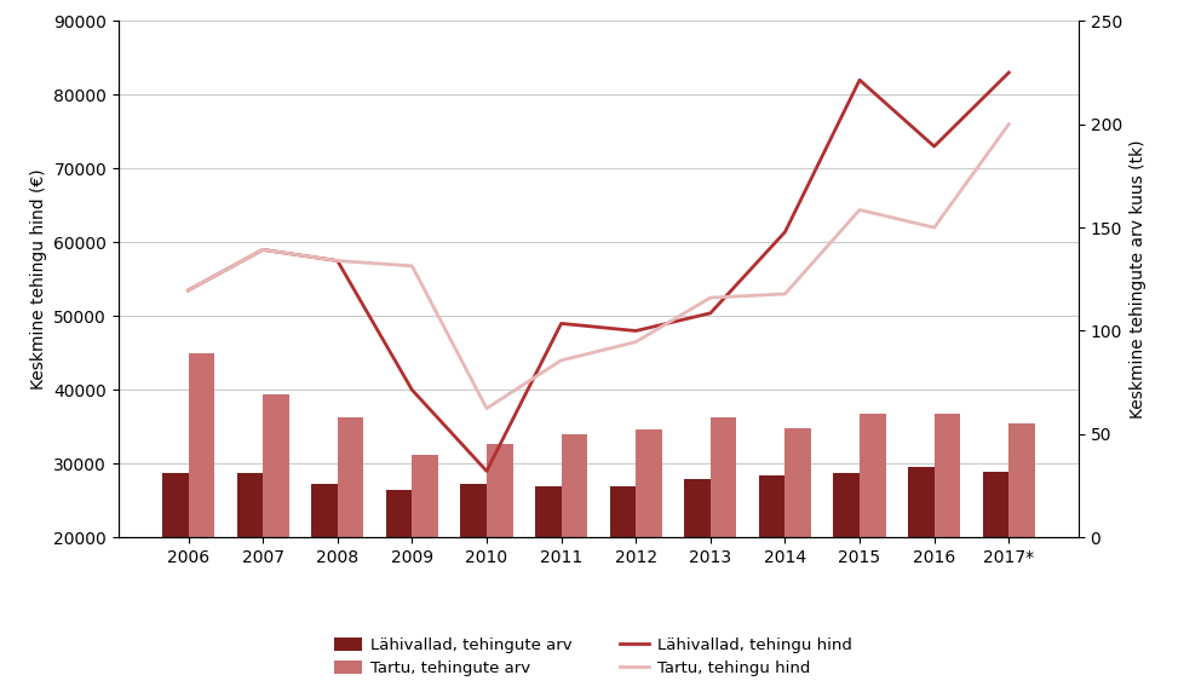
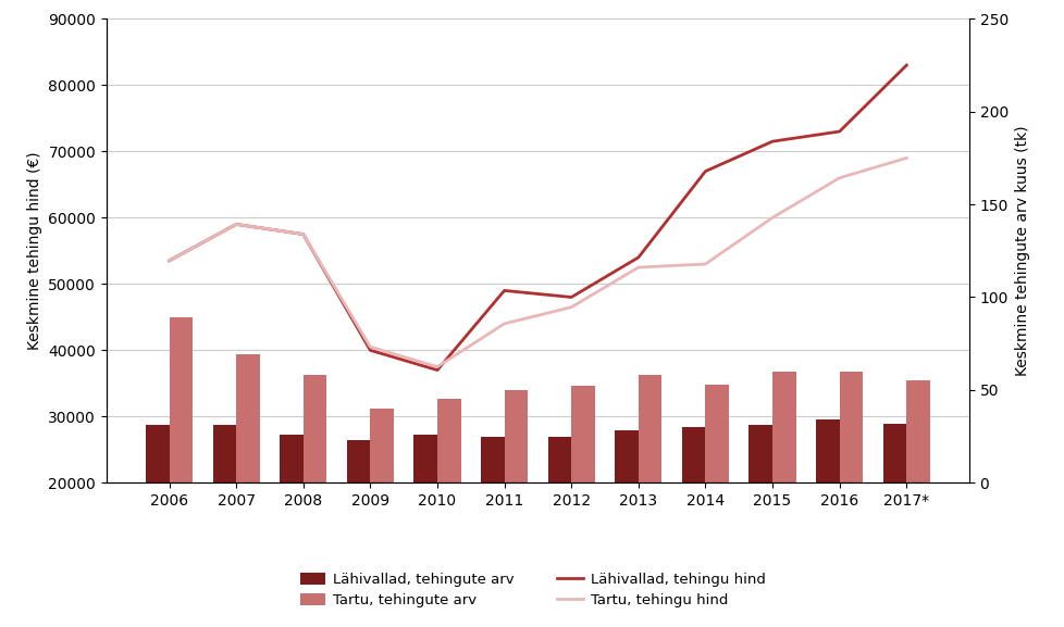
Tartu, tehingu hind/2009: 56800 -> 40500
Lähivallad, tehingu hind/2010: 29000 -> 37000
Lähivallad, tehingu hind/2013: 50400 -> 54000
Lähivallad, tehingu hind/2014: 61400 -> 67000
Lähivallad, tehingu hind/2015: 82000 -> 71500
Tartu, tehingu hind/2015: 64400 -> 60000
Tartu, tehingu hind/2016: 62000 -> 66000
Tartu, tehingu hind/2017*: 76000 -> 69000
